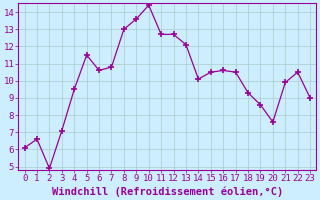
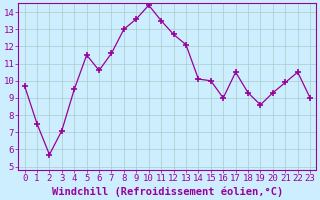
0: 6.1 -> 9.7
1: 6.6 -> 7.5
2: 4.9 -> 5.7
7: 10.8 -> 11.6
11: 12.7 -> 13.5
15: 10.5 -> 10.0
16: 10.6 -> 9.0
20: 7.6 -> 9.3
